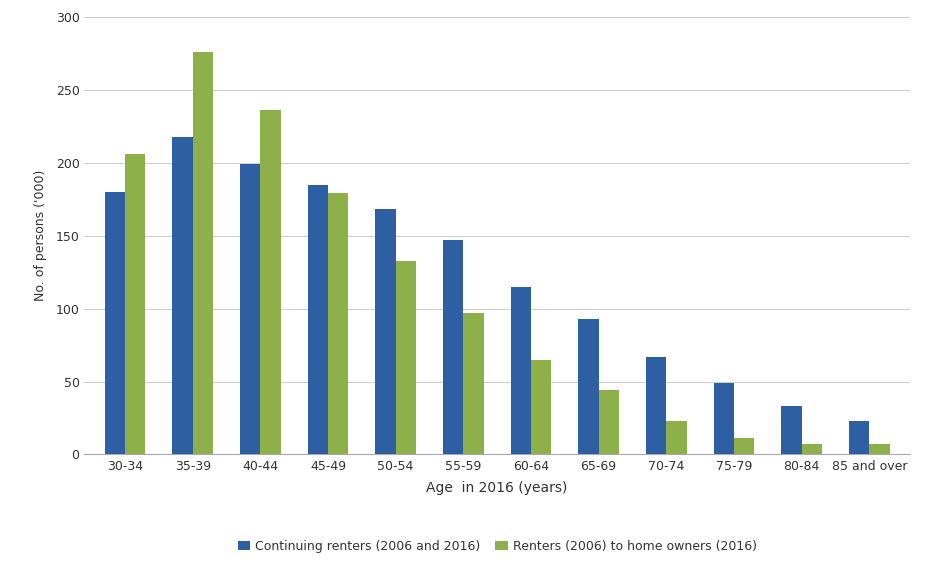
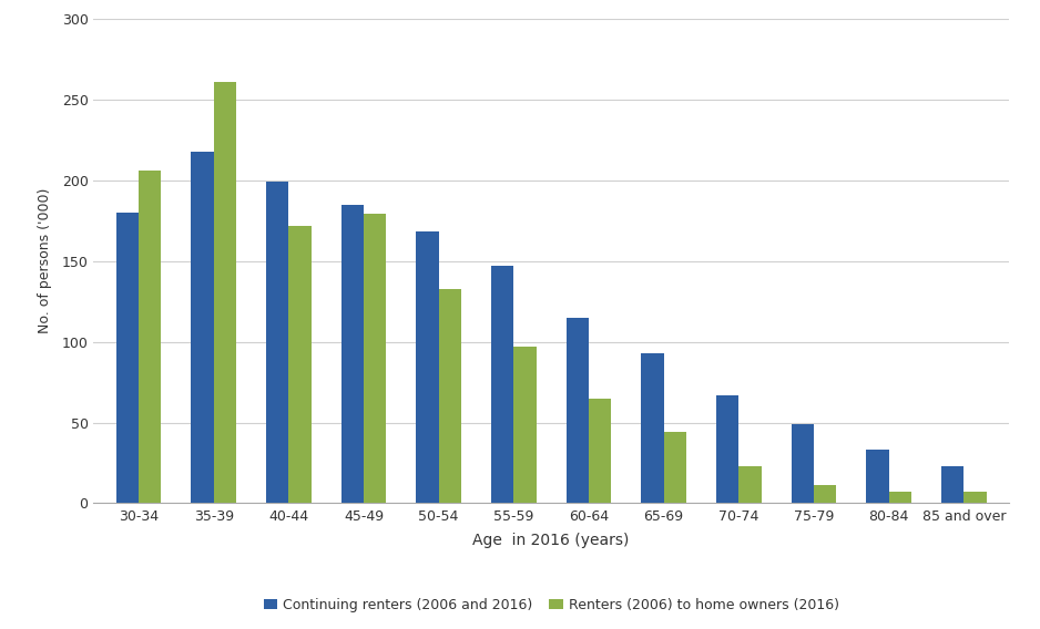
Renters (2006) to home owners (2016)/35-39: 276 -> 261
Renters (2006) to home owners (2016)/40-44: 236 -> 172
